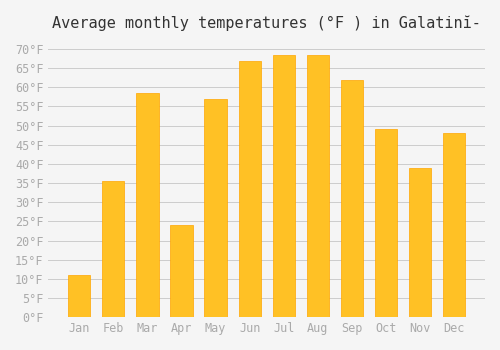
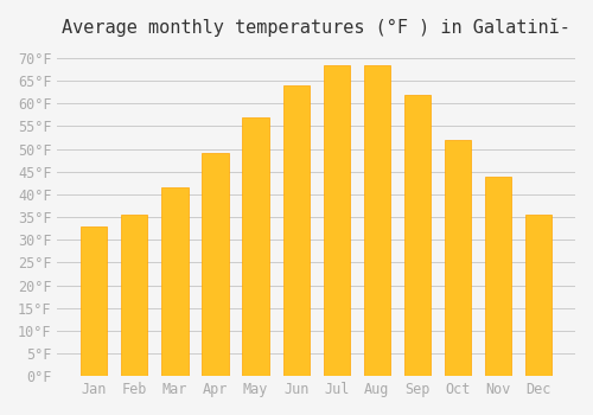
Jan: 11.0°F -> 33.0°F
Mar: 58.5°F -> 41.5°F
Apr: 24.0°F -> 49.0°F
Jun: 67.0°F -> 64.0°F
Oct: 49.0°F -> 52.0°F
Nov: 39.0°F -> 44.0°F
Dec: 48.0°F -> 35.5°F
